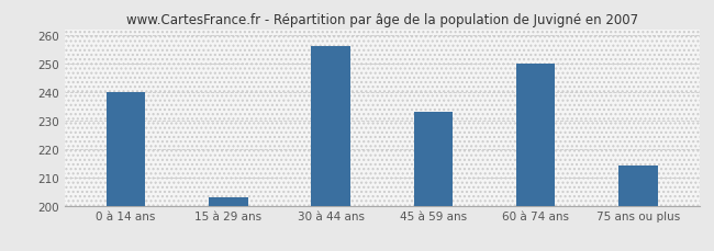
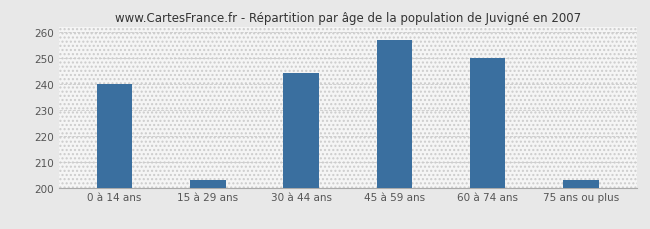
30 à 44 ans: 256 -> 244
45 à 59 ans: 233 -> 257
75 ans ou plus: 214 -> 203
